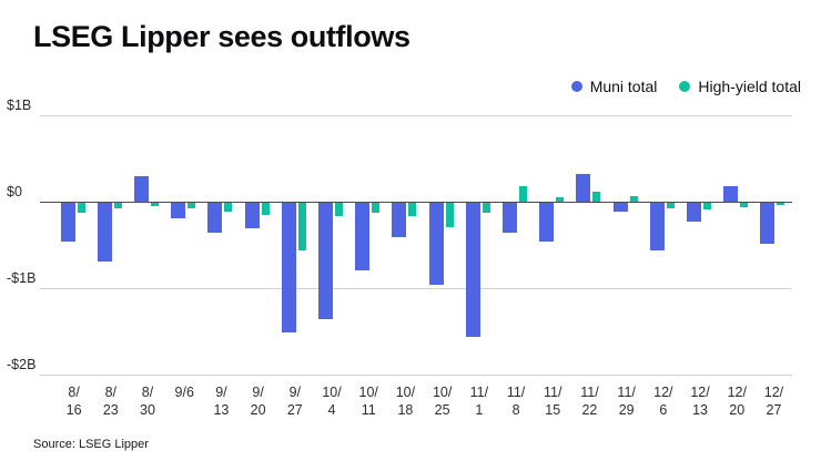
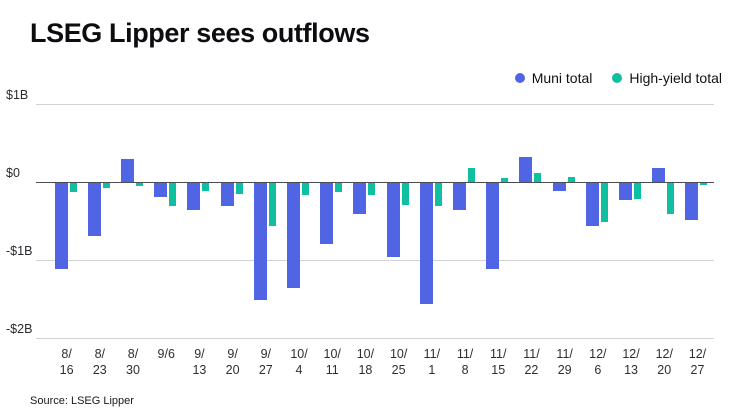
Muni total/8/16: -$0.5B -> -$1.1B
High-yield total/9/6: -$0.1B -> -$0.3B
High-yield total/11/1: -$0.1B -> -$0.3B
Muni total/11/15: -$0.5B -> -$1.1B
High-yield total/12/6: -$0.1B -> -$0.5B
High-yield total/12/13: -$0.1B -> -$0.2B
High-yield total/12/20: -$0.1B -> -$0.4B
